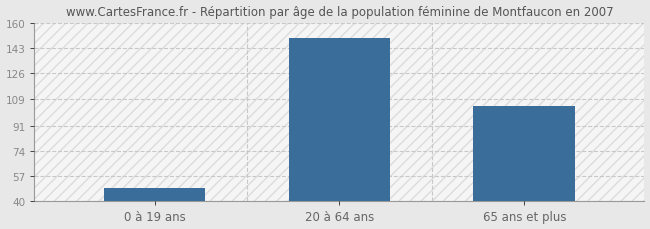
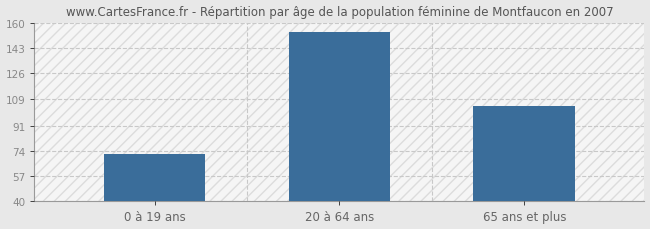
0 à 19 ans: 49 -> 72
20 à 64 ans: 150 -> 154
